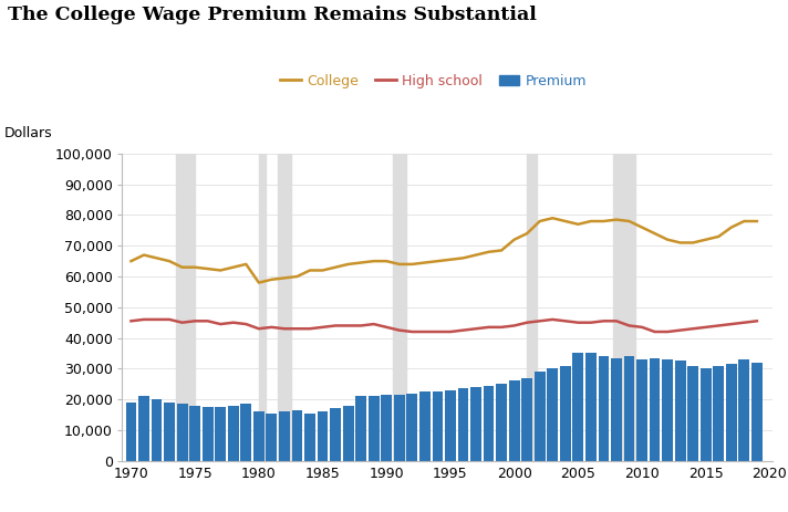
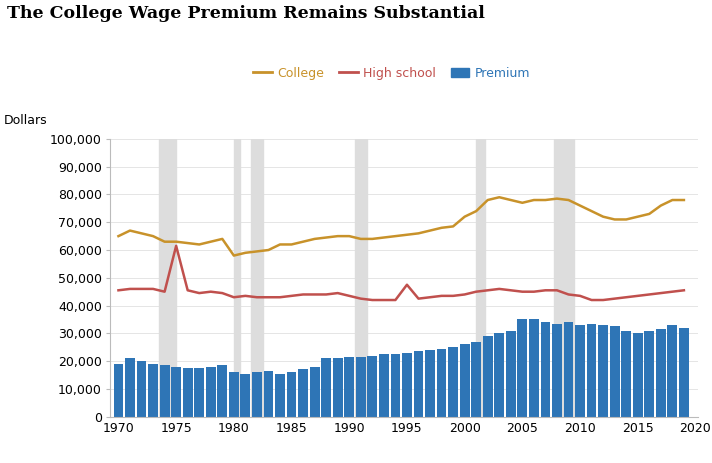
High school/1975: 45,500 -> 61,500
High school/1995: 42,000 -> 47,500
